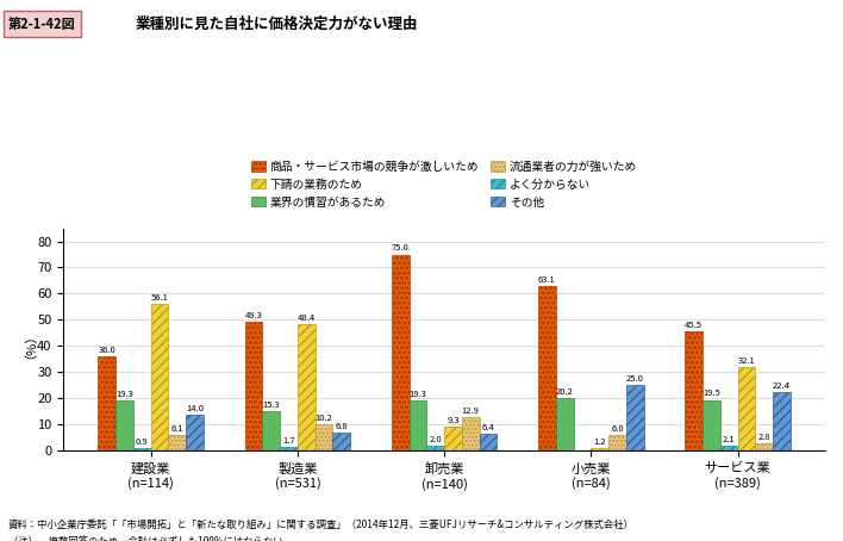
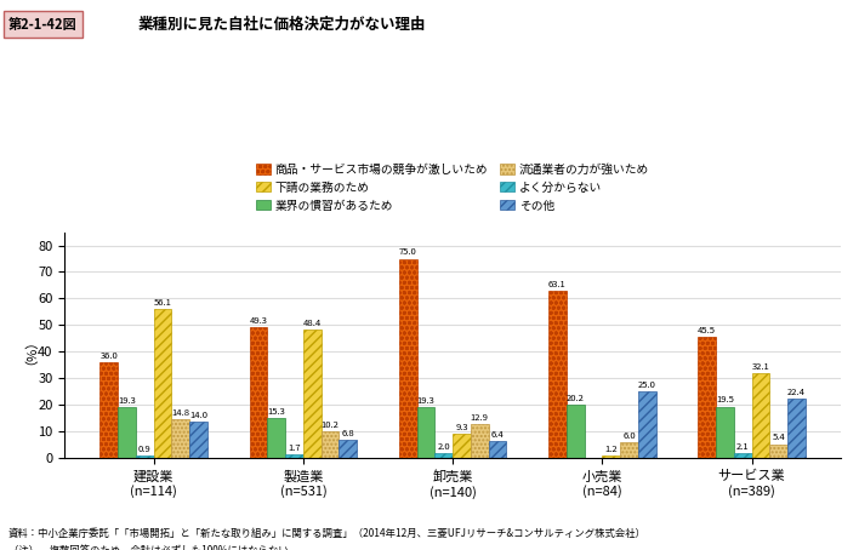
流通業者の力が強いため/建設業 (n=114): 6.1 -> 14.8
流通業者の力が強いため/サービス業 (n=389): 2.8 -> 5.4
